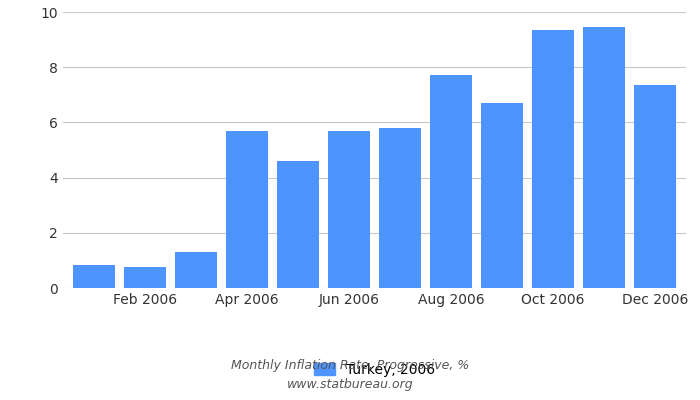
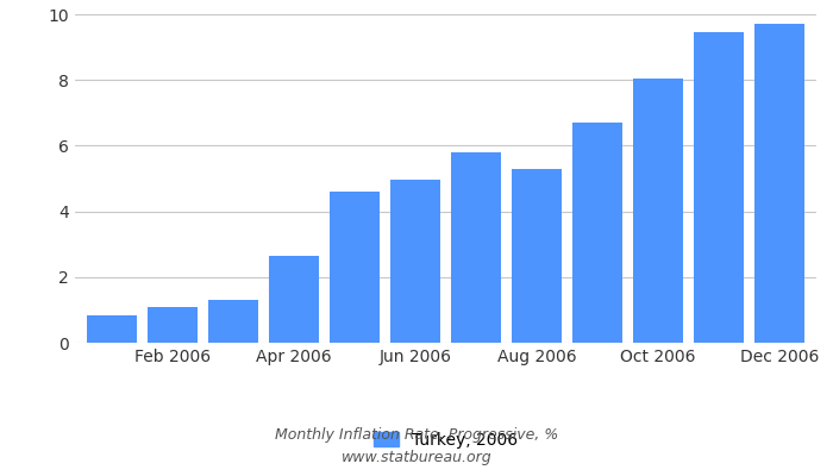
Feb 2006: 0.75 -> 1.10
Apr 2006: 5.70 -> 2.65
Jun 2006: 5.70 -> 4.95
Aug 2006: 7.70 -> 5.30
Oct 2006: 9.35 -> 8.05
Dec 2006: 7.35 -> 9.70
